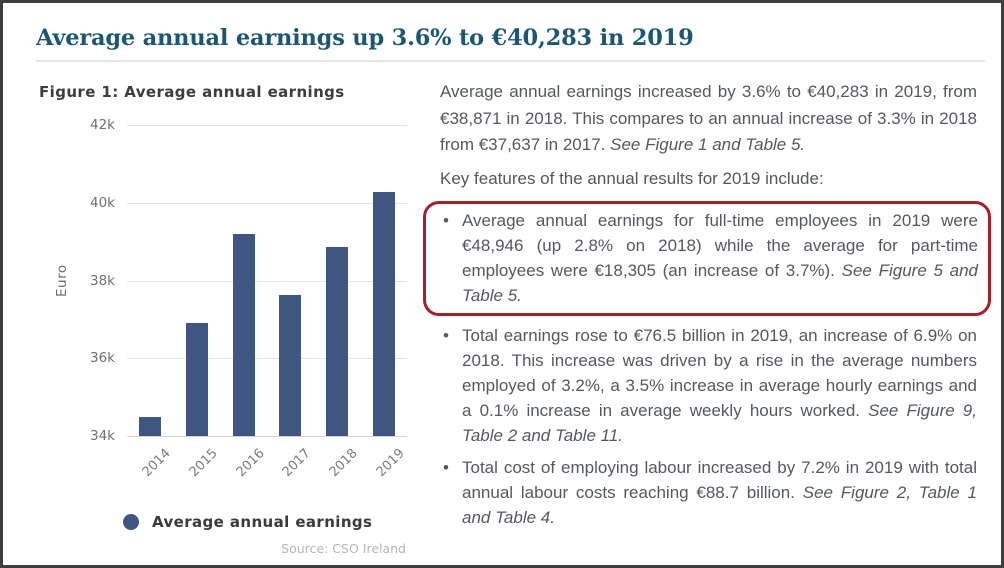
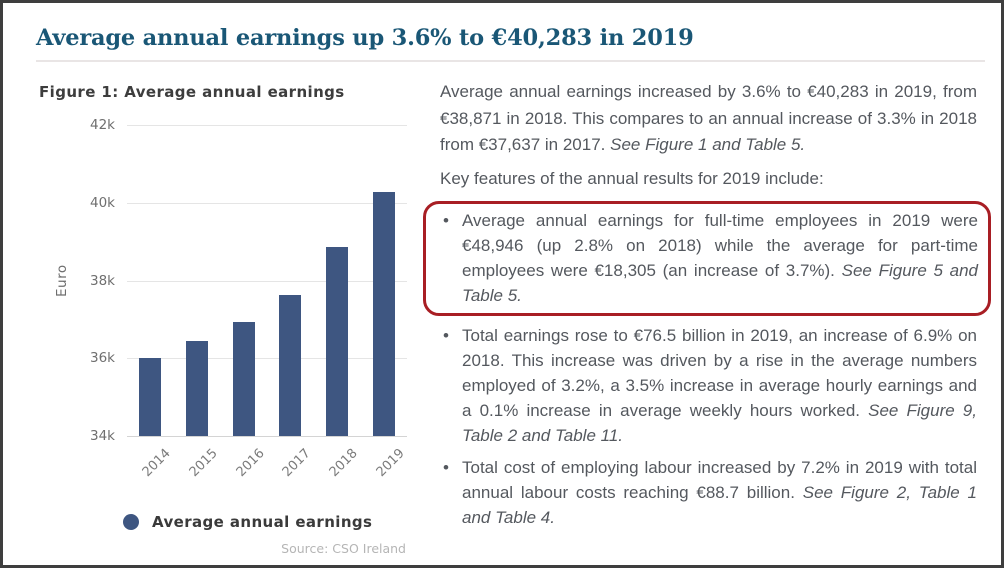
2014: 34.5k -> 36.0k
2015: 36.9k -> 36.4k
2016: 39.2k -> 36.9k
